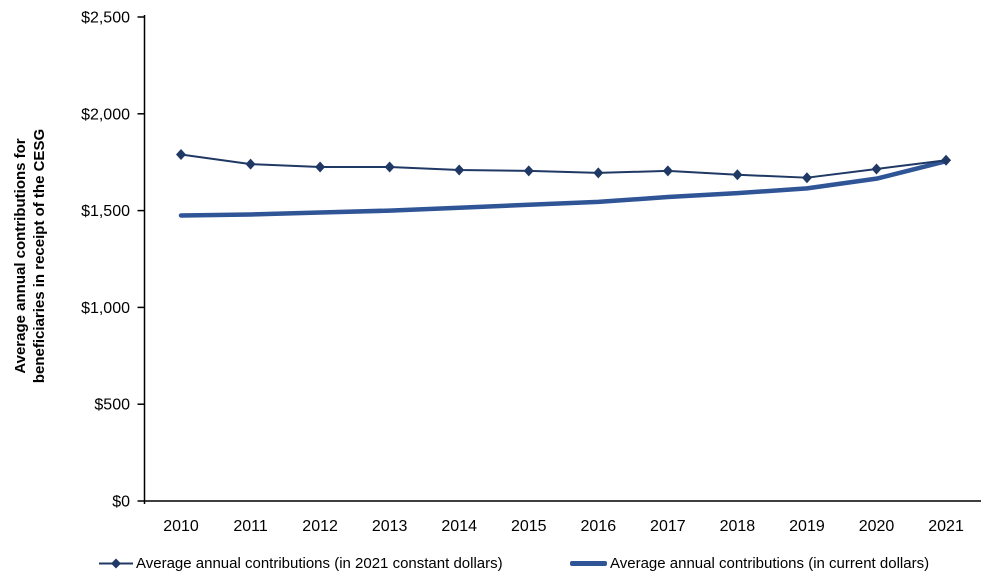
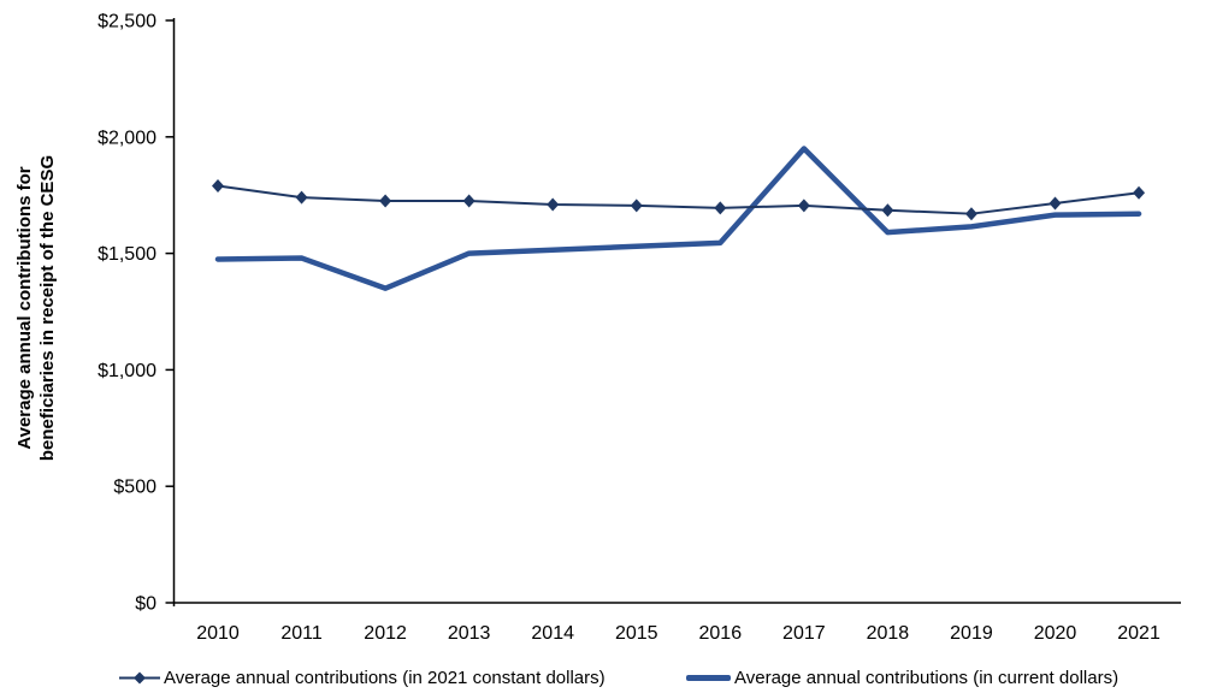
Average annual contributions (in current dollars)/2012: $1490 -> $1350
Average annual contributions (in current dollars)/2017: $1570 -> $1950
Average annual contributions (in current dollars)/2021: $1760 -> $1670
